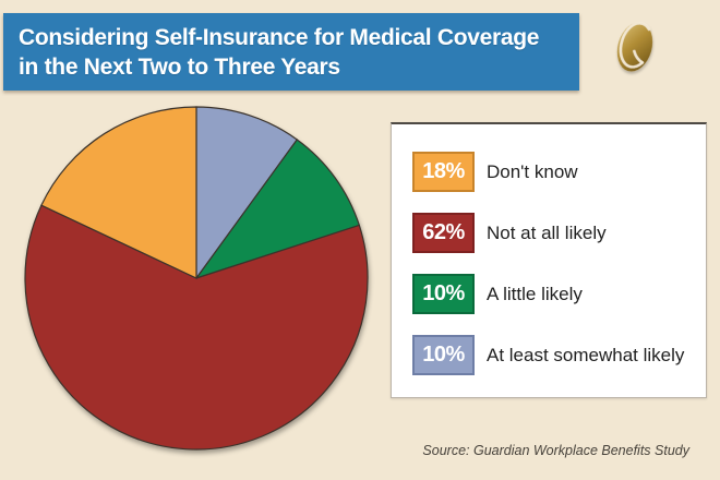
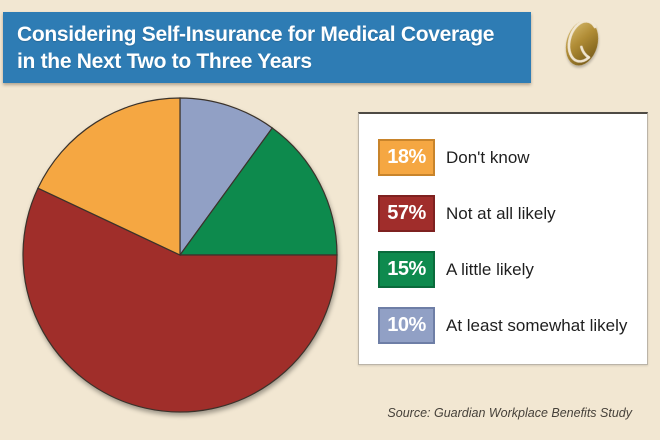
A little likely: 10% -> 15%
Not at all likely: 62% -> 57%
